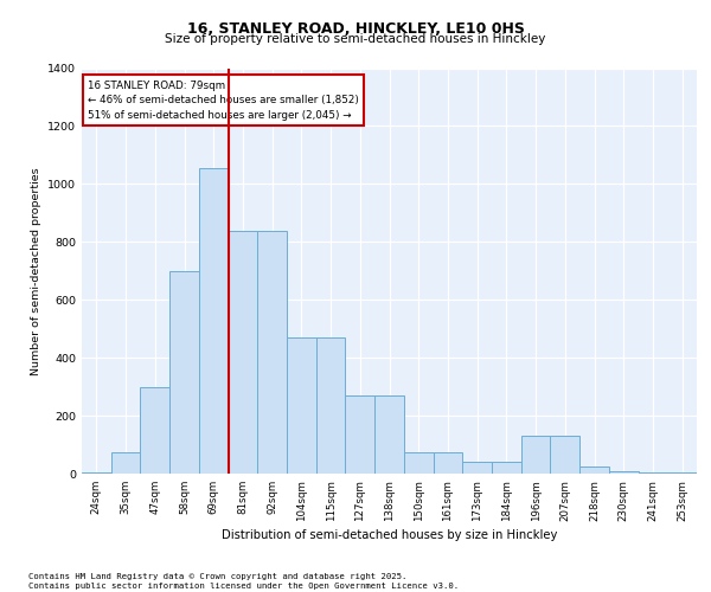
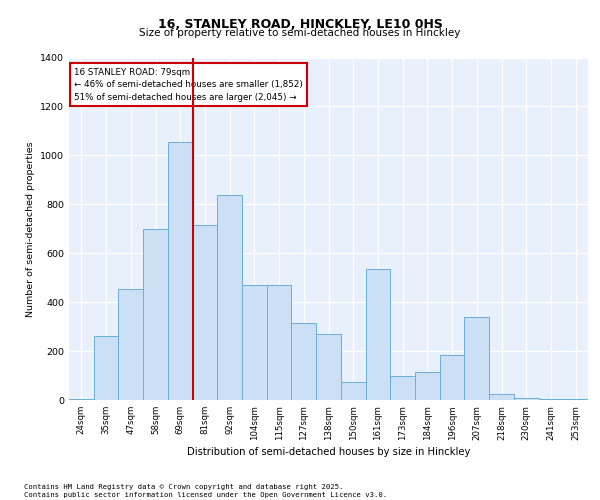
35sqm: 75 -> 260
47sqm: 300 -> 455
81sqm: 840 -> 715
127sqm: 270 -> 315
161sqm: 75 -> 535
173sqm: 40 -> 100
184sqm: 40 -> 115
196sqm: 130 -> 185
207sqm: 130 -> 340
